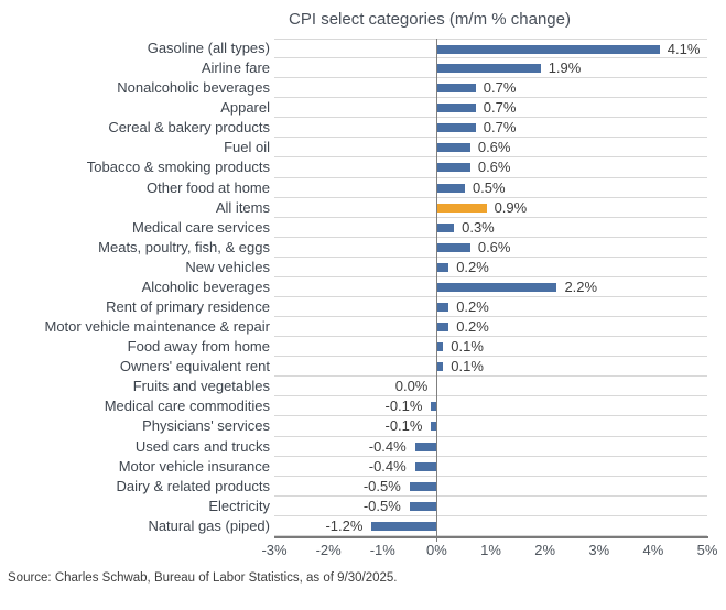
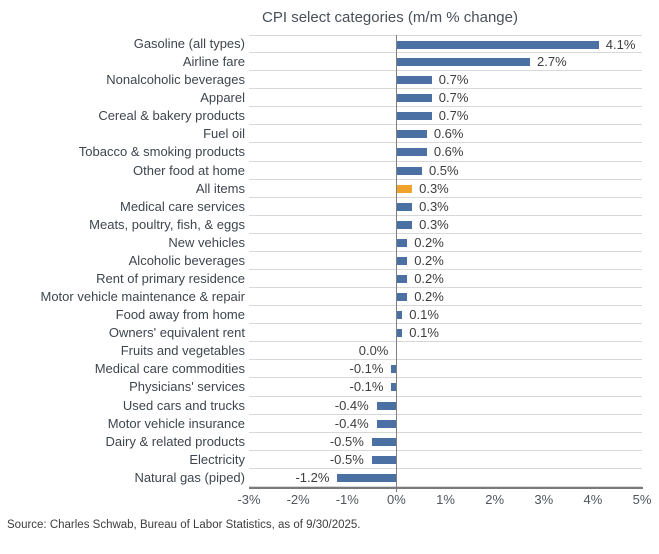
Airline fare: 1.9% -> 2.7%
All items: 0.9% -> 0.3%
Meats, poultry, fish, & eggs: 0.6% -> 0.3%
Alcoholic beverages: 2.2% -> 0.2%
